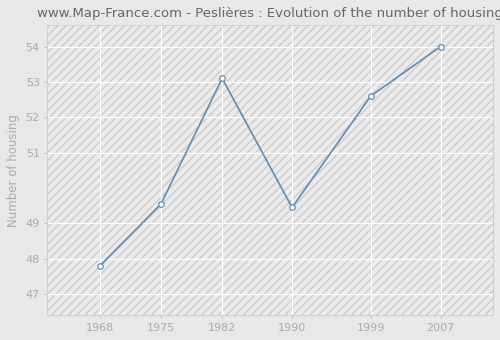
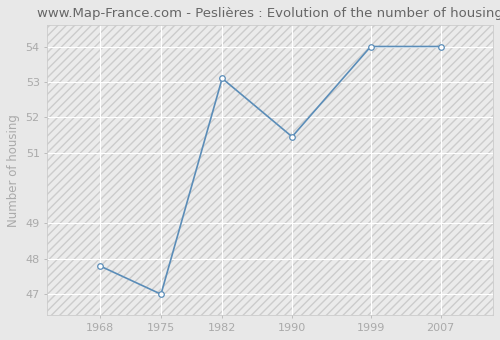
1975: 49.55 -> 47.00
1990: 49.45 -> 51.45
1999: 52.60 -> 54.00
